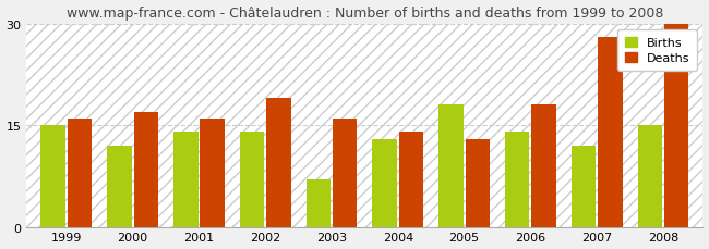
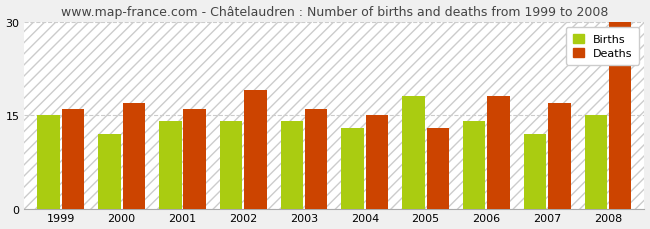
Births/2003: 7 -> 14
Deaths/2004: 14 -> 15
Deaths/2007: 28 -> 17
